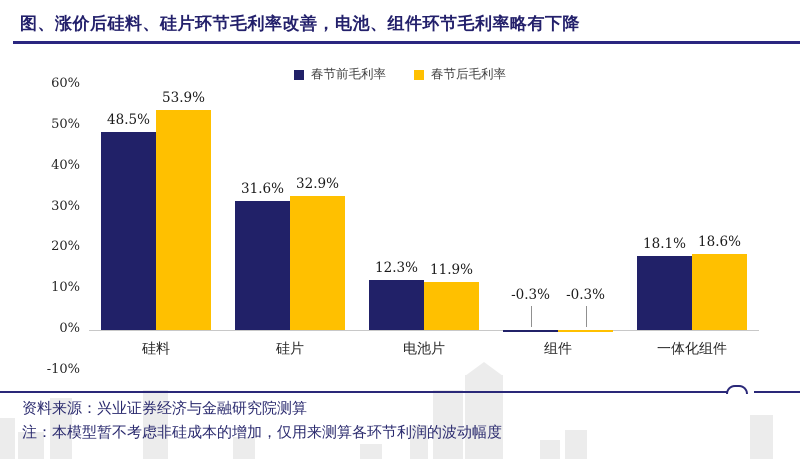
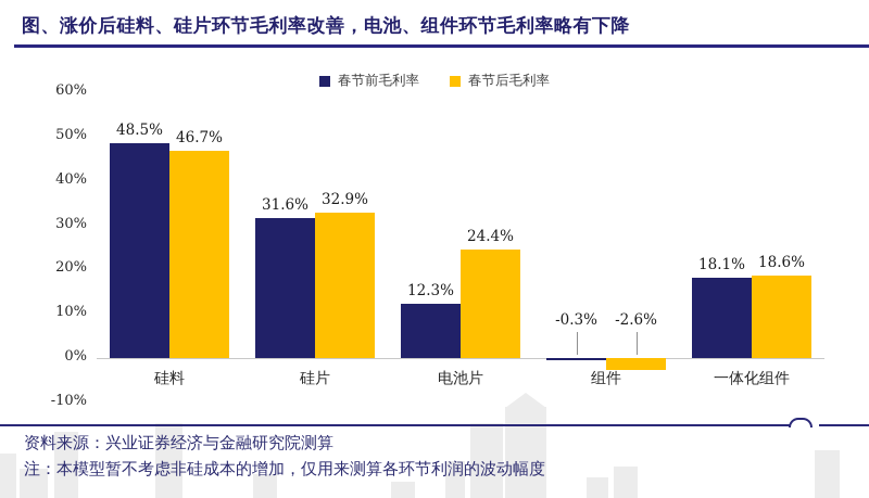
春节后毛利率/硅料: 53.9% -> 46.7%
春节后毛利率/电池片: 11.9% -> 24.4%
春节后毛利率/组件: -0.3% -> -2.6%
